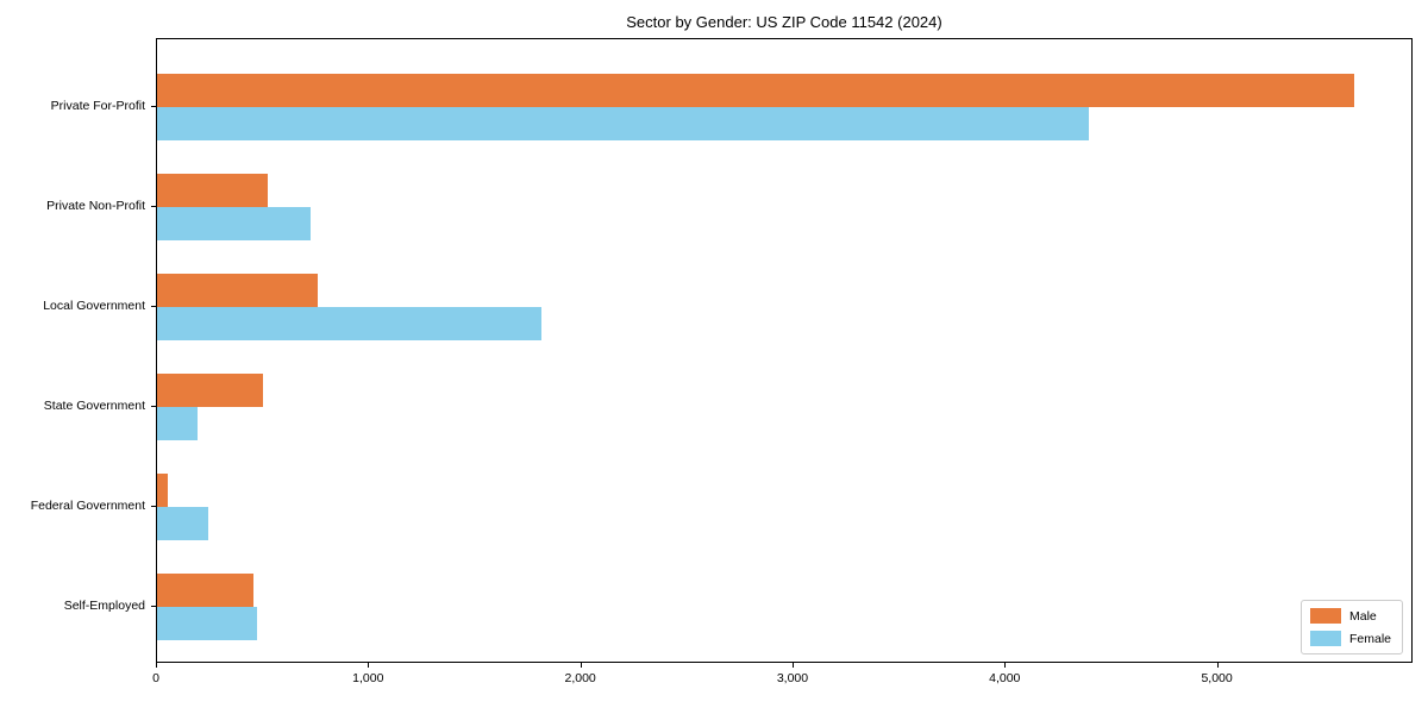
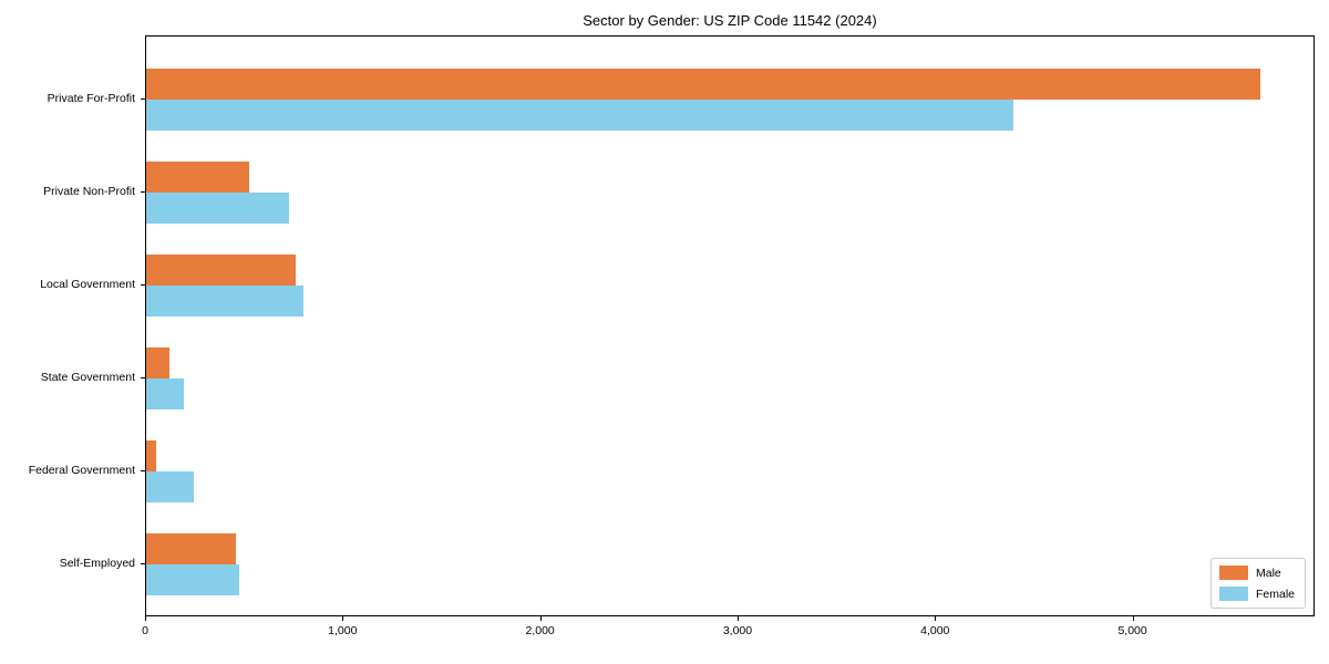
Female/Local Government: 1810 -> 800
Male/State Government: 500 -> 120
